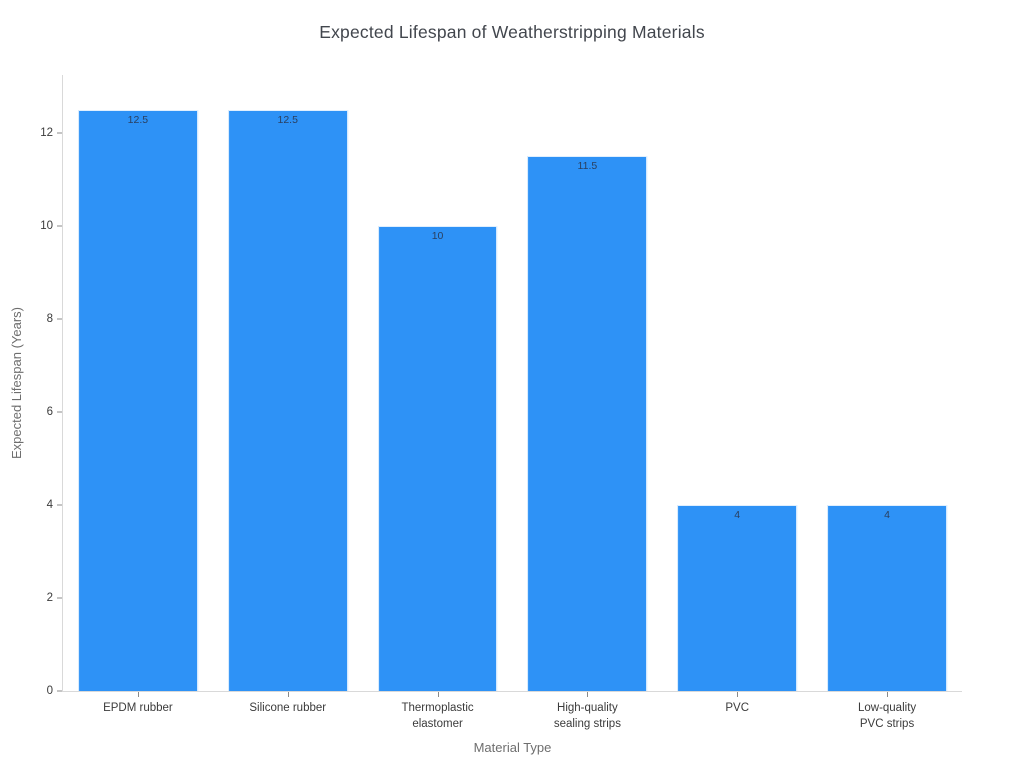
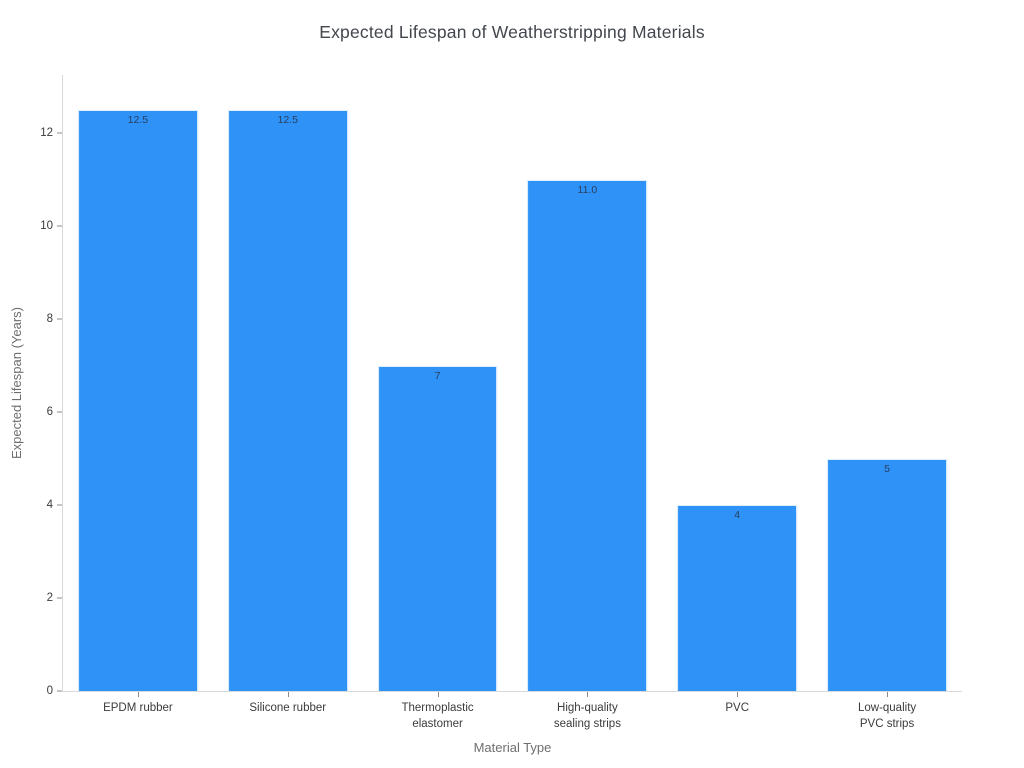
Thermoplastic elastomer: 10 -> 7
High-quality sealing strips: 11.5 -> 11.0
Low-quality PVC strips: 4 -> 5
